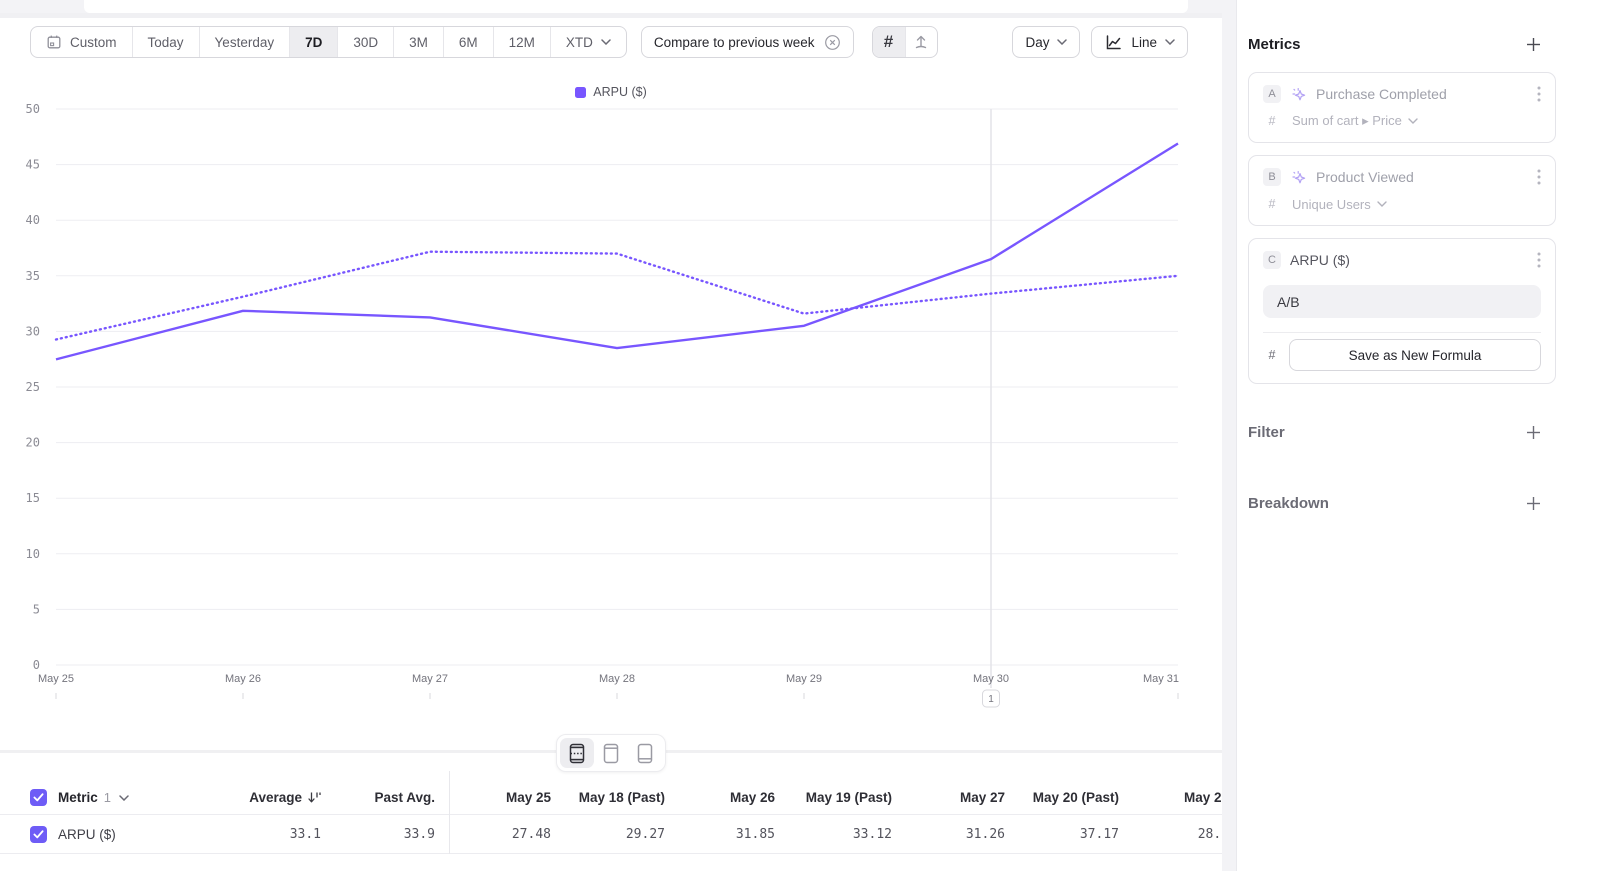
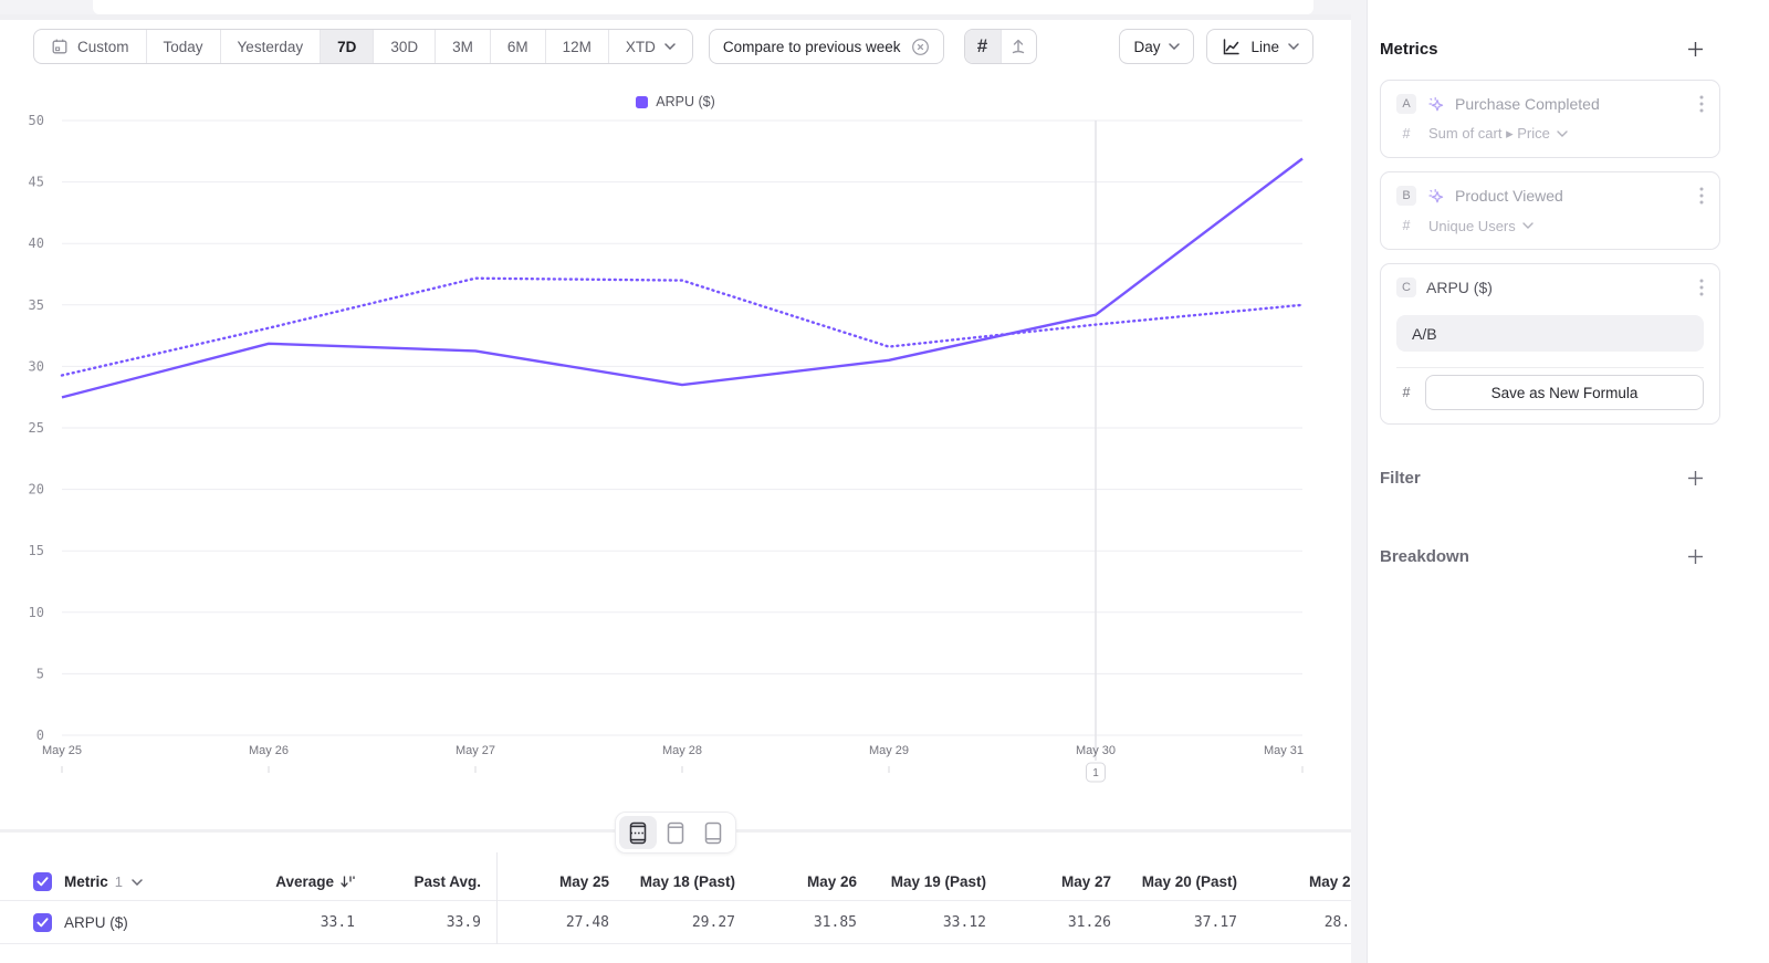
ARPU ($)/May 30: 36.5 -> 34.2
